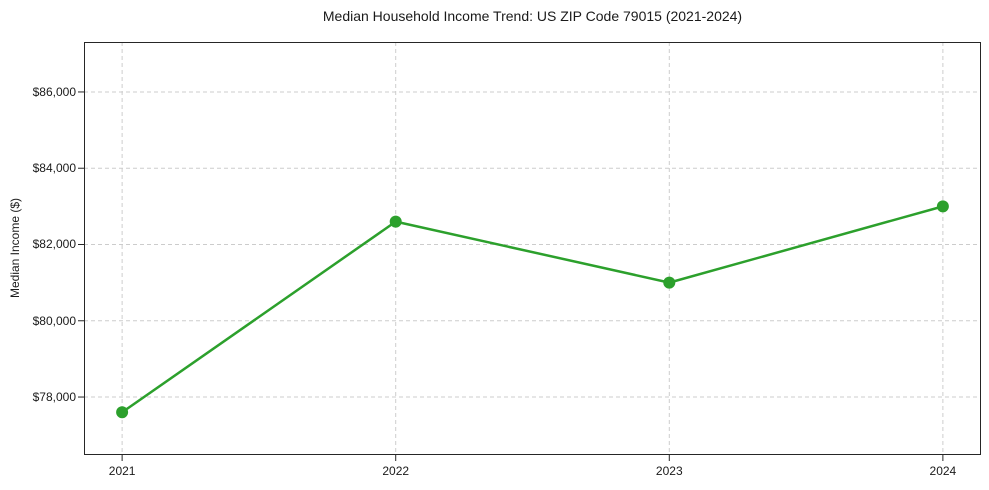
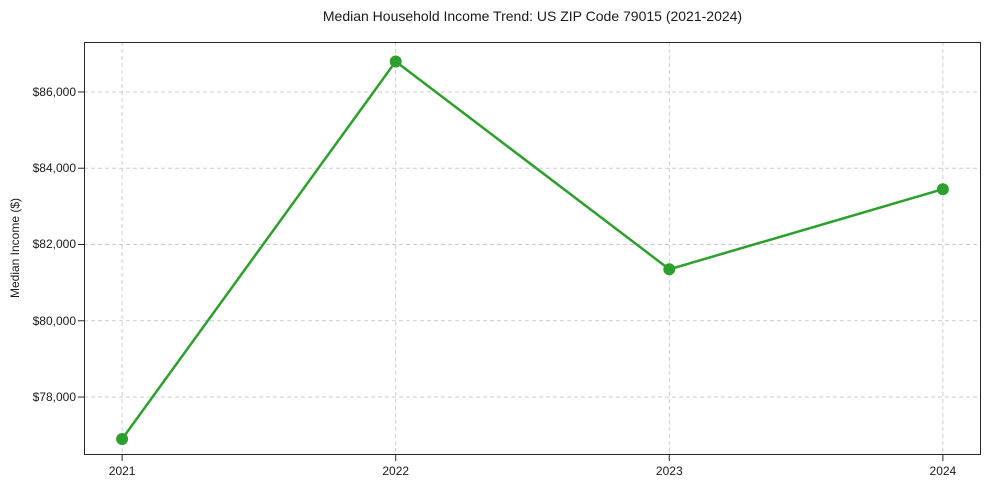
2021: $77600 -> $76900
2022: $82600 -> $86800
2023: $81000 -> $81400
2024: $83000 -> $83400
